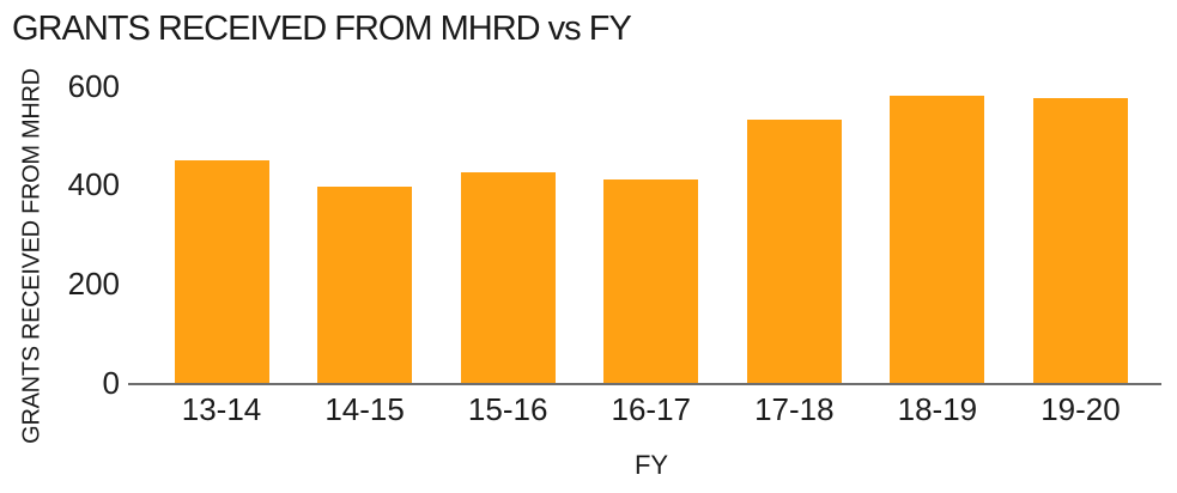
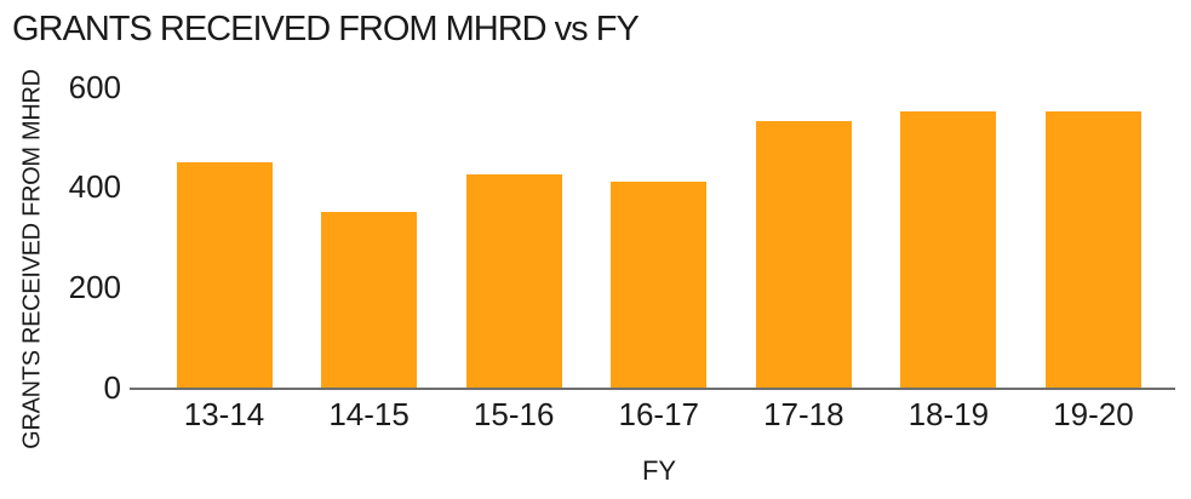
14-15: 400 -> 350
18-19: 580 -> 550
19-20: 580 -> 550
